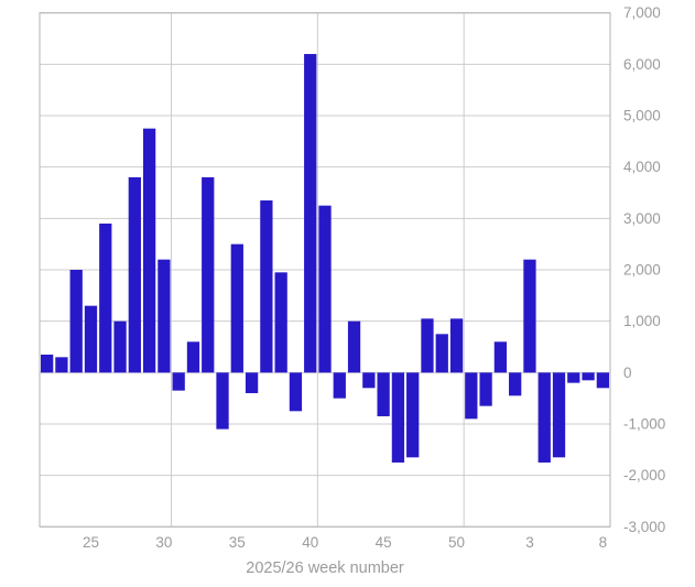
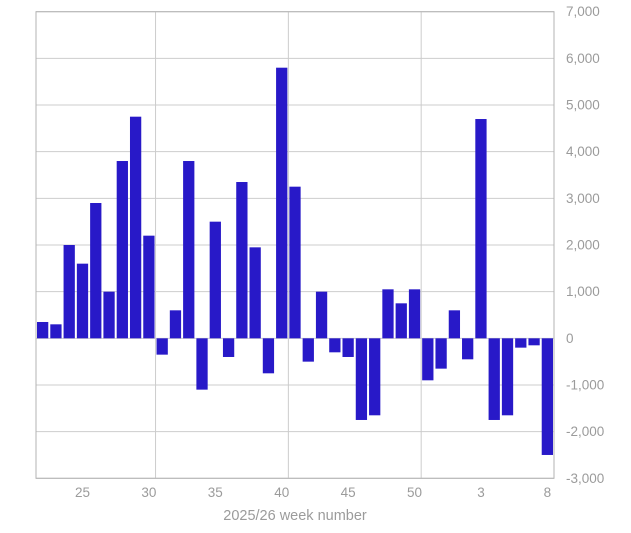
25: 1300 -> 1600
40: 6200 -> 5800
45: -800 -> -400
3: 2200 -> 4700
8: -300 -> -2500
